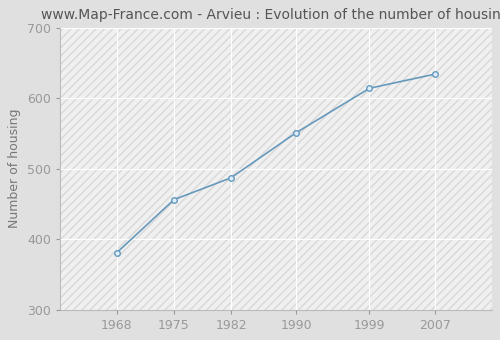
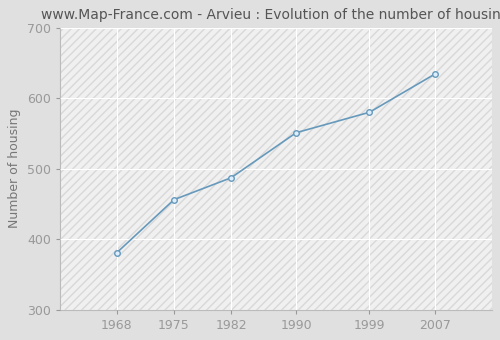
1999: 614 -> 580
